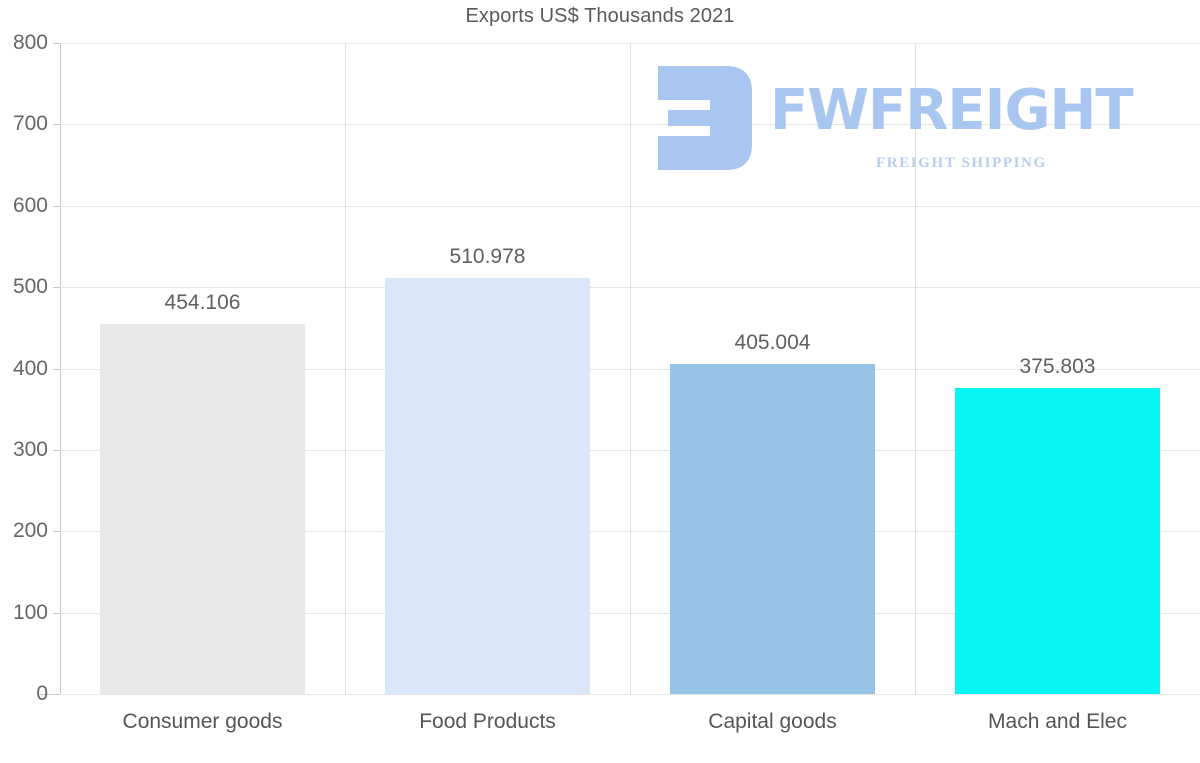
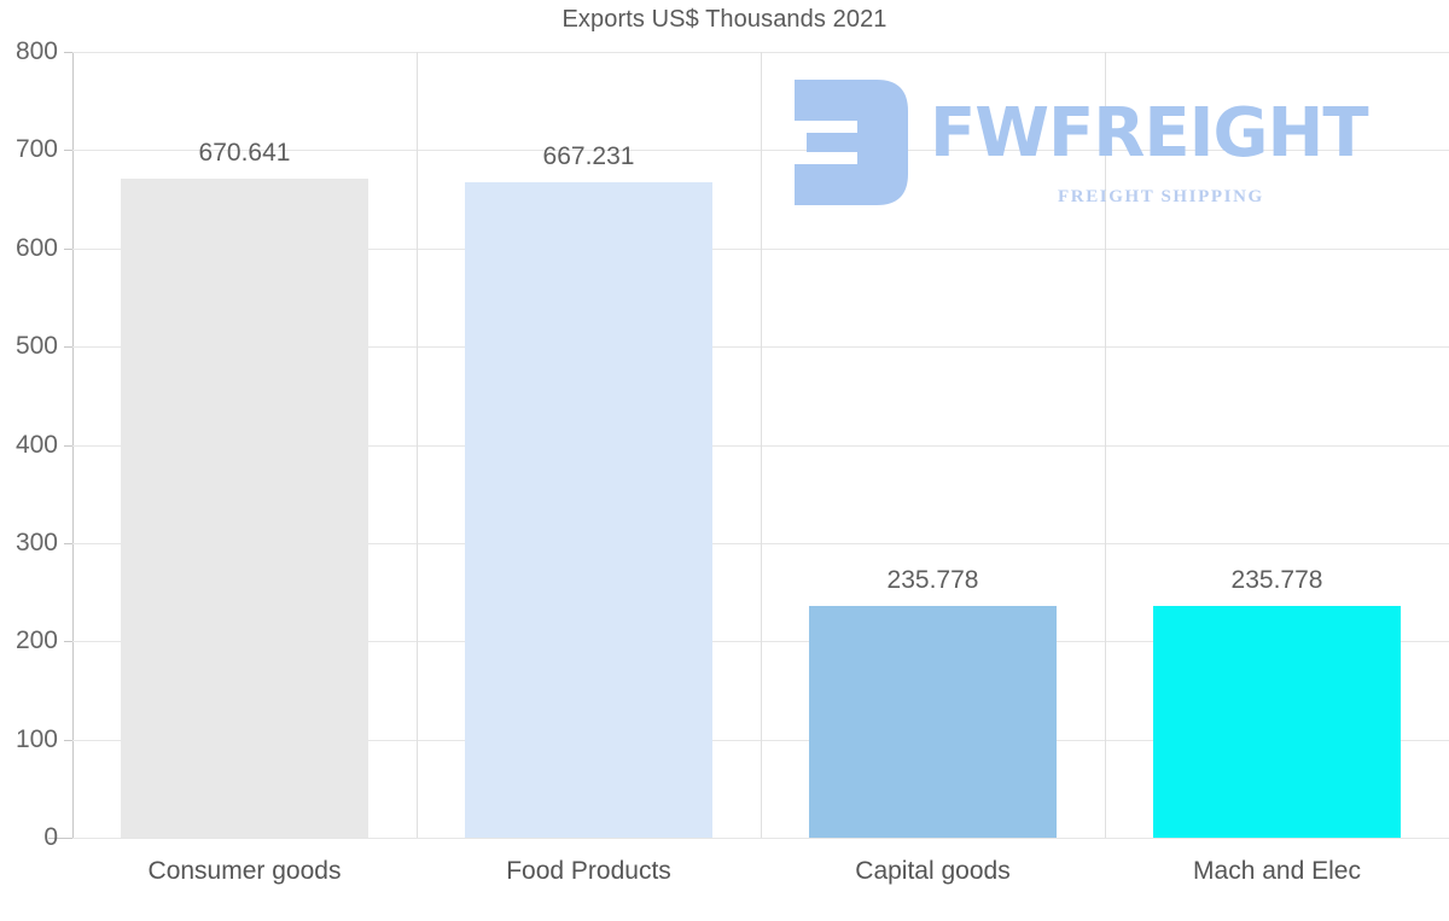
Consumer goods: 454.106 -> 670.641
Food Products: 510.978 -> 667.231
Capital goods: 405.004 -> 235.778
Mach and Elec: 375.803 -> 235.778
